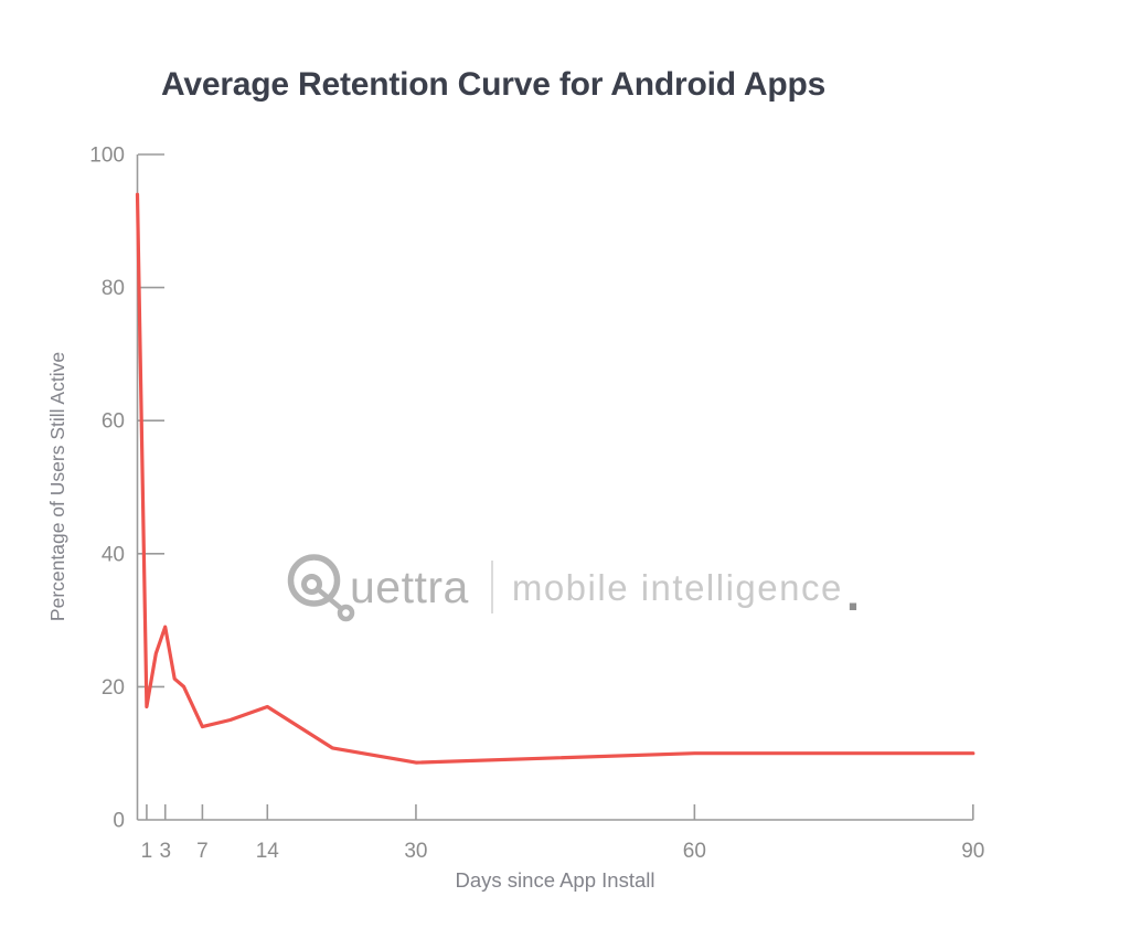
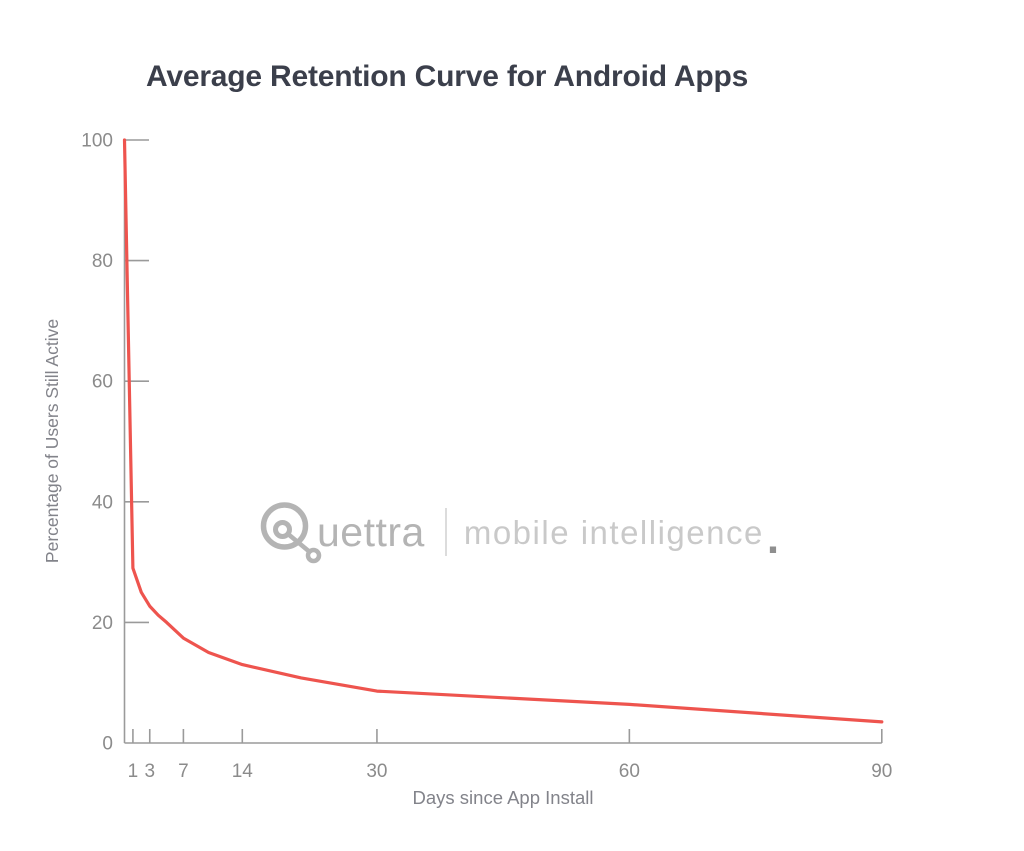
0: 94 -> 100
1: 17 -> 29
3: 29 -> 23
7: 14 -> 17
14: 17 -> 13
60: 10 -> 6
90: 10 -> 4
